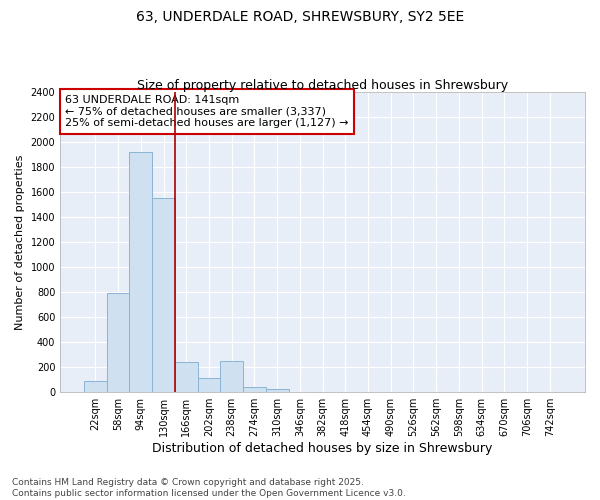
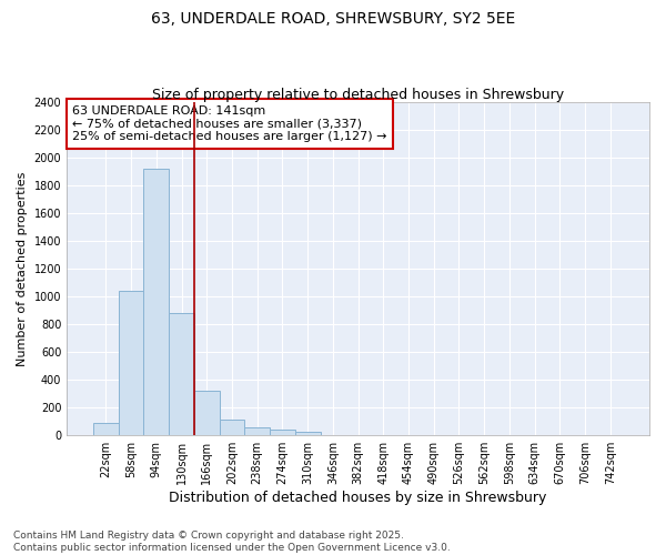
58sqm: 790 -> 1040
130sqm: 1550 -> 880
166sqm: 240 -> 320
238sqm: 250 -> 60
